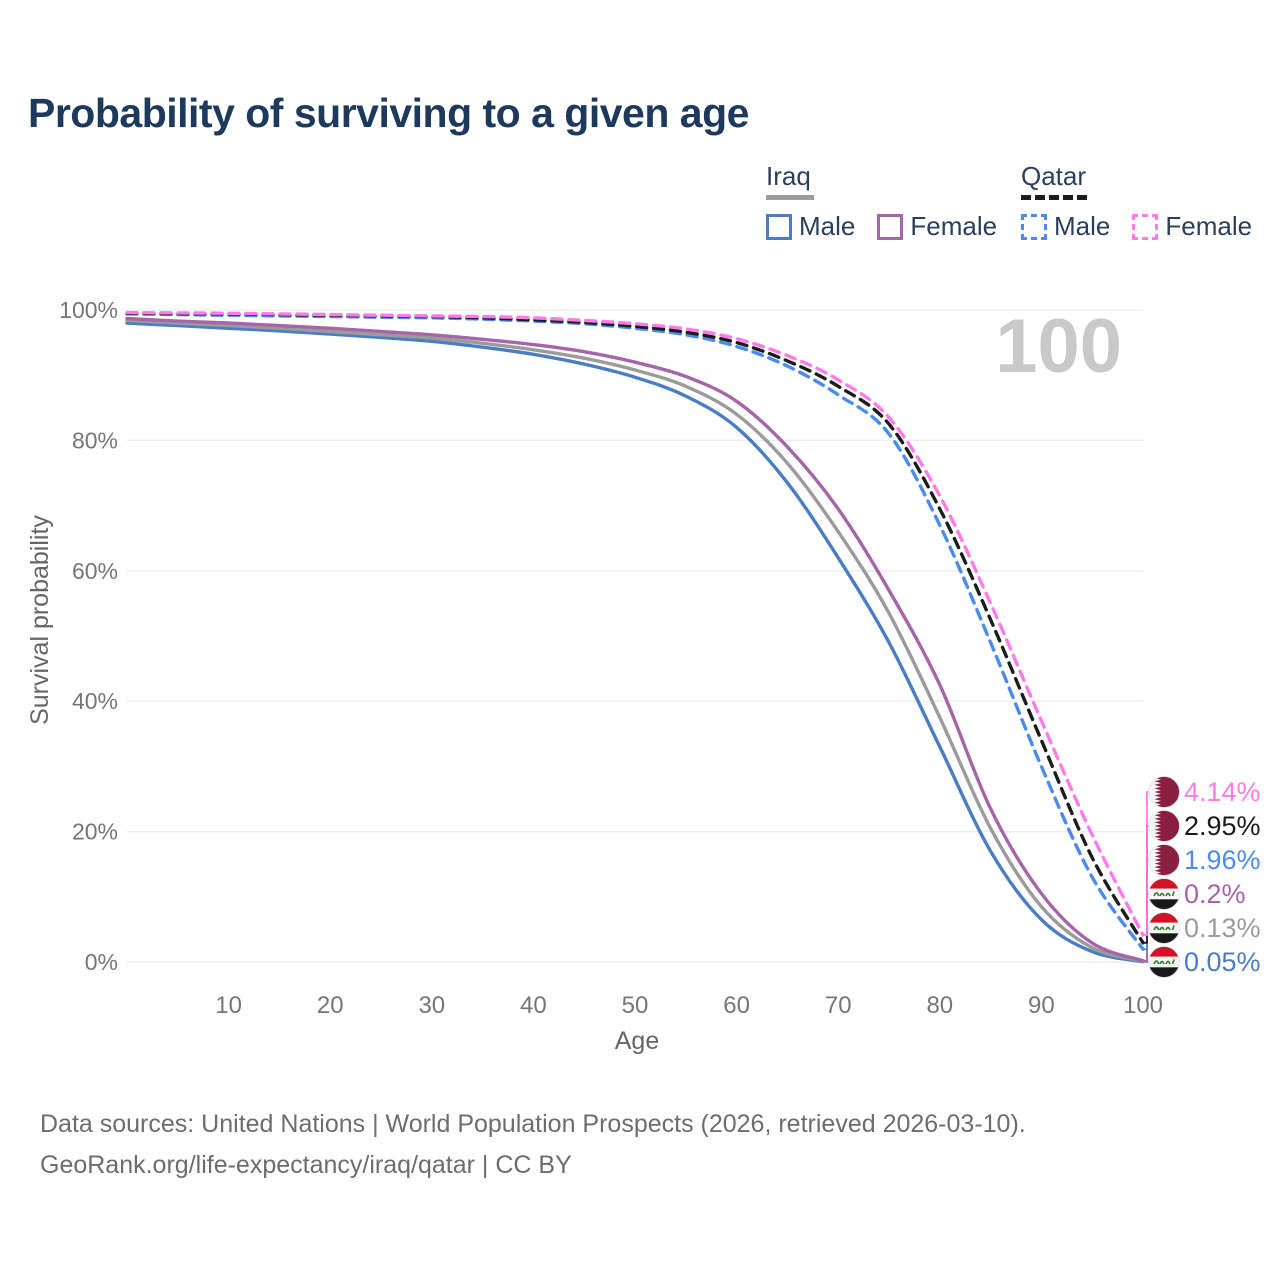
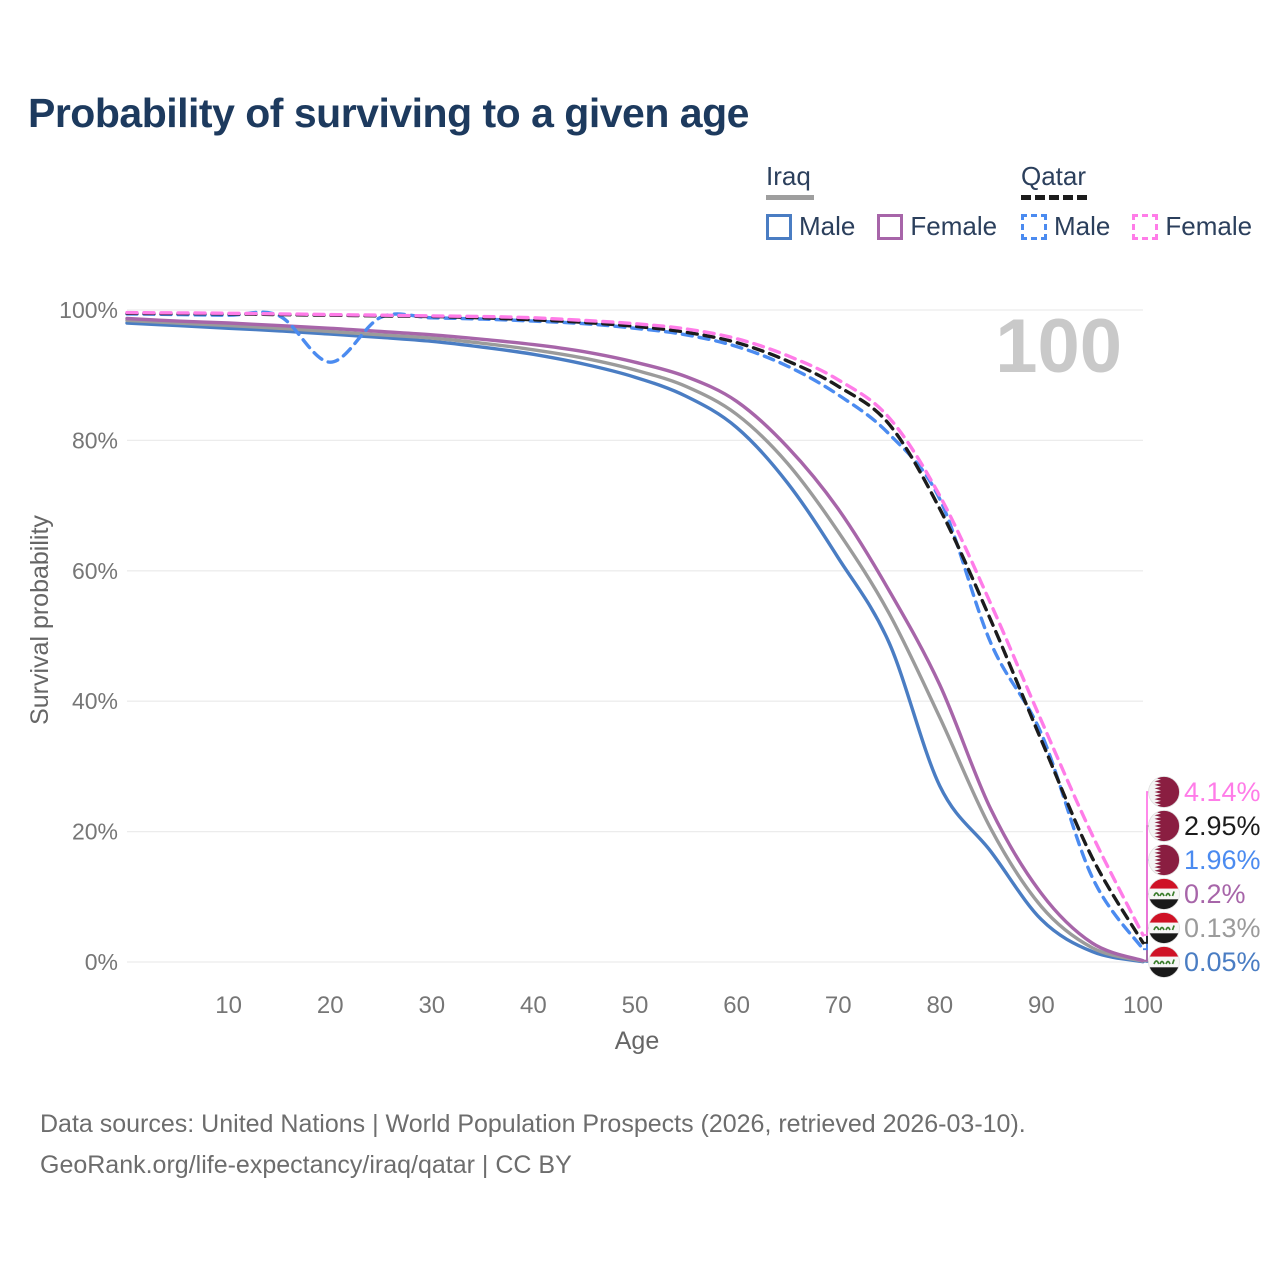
Qatar Male/20: 99% -> 92%
Iraq Male/80: 33% -> 27%
Qatar Male/80: 67% -> 71%
Qatar Male/90: 30% -> 35%
